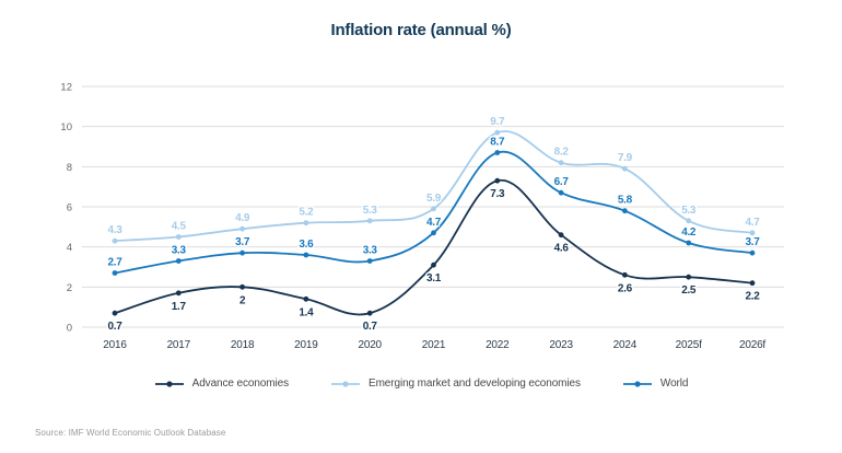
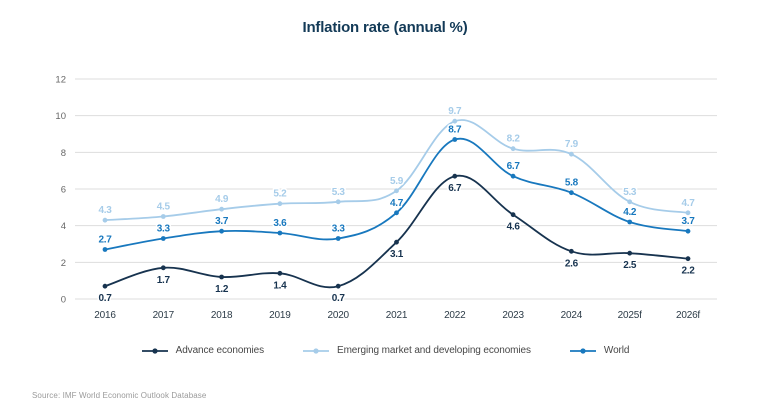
Advance economies/2018: 2 -> 1.2
Advance economies/2022: 7.3 -> 6.7
